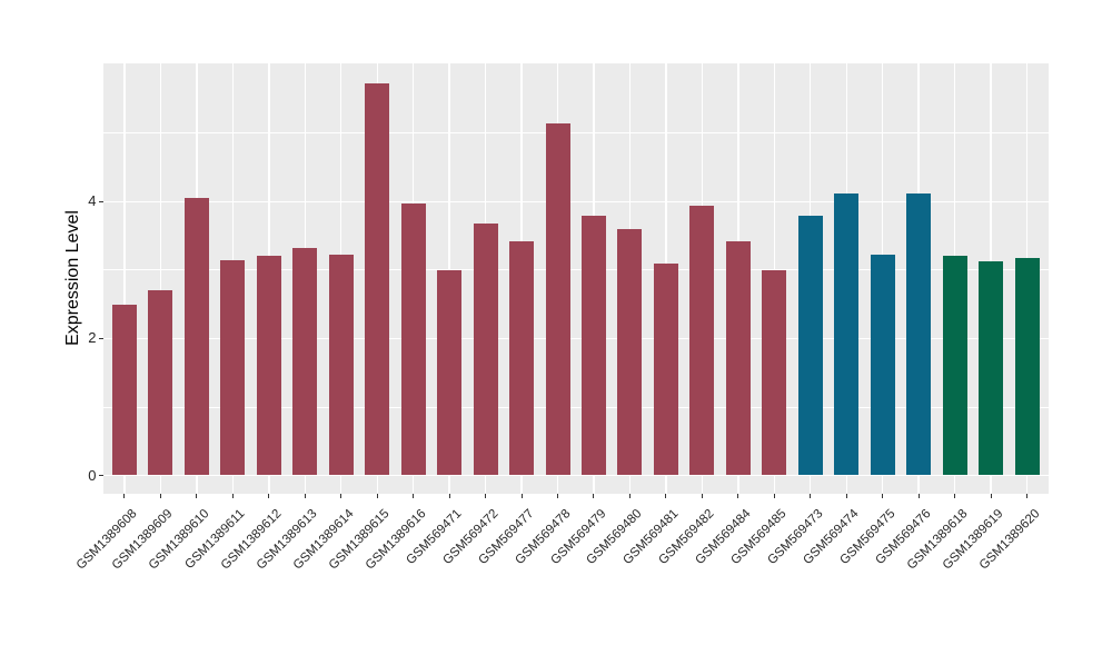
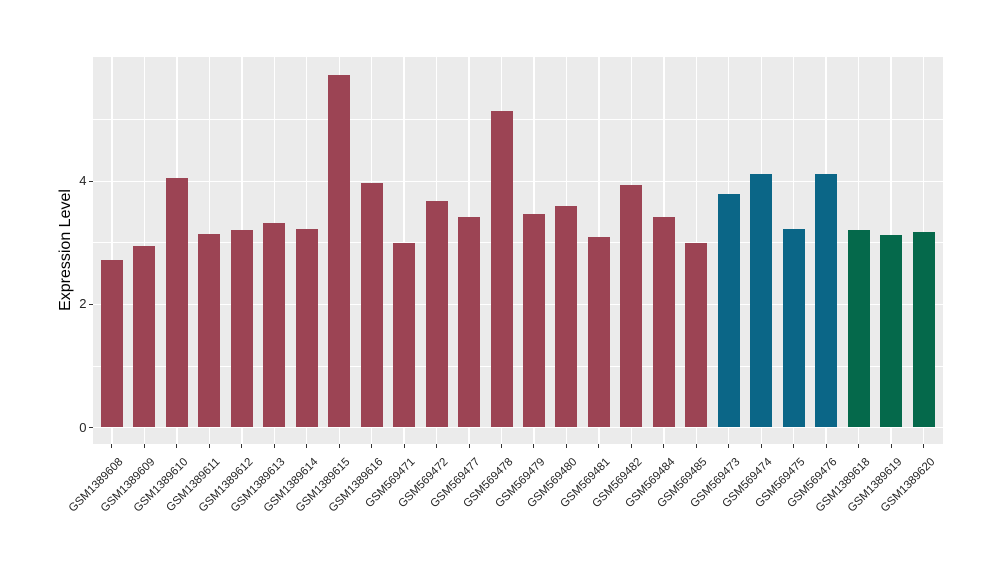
GSM1389608: 2.5 -> 2.7
GSM1389609: 2.7 -> 3.0
GSM569479: 3.8 -> 3.5
